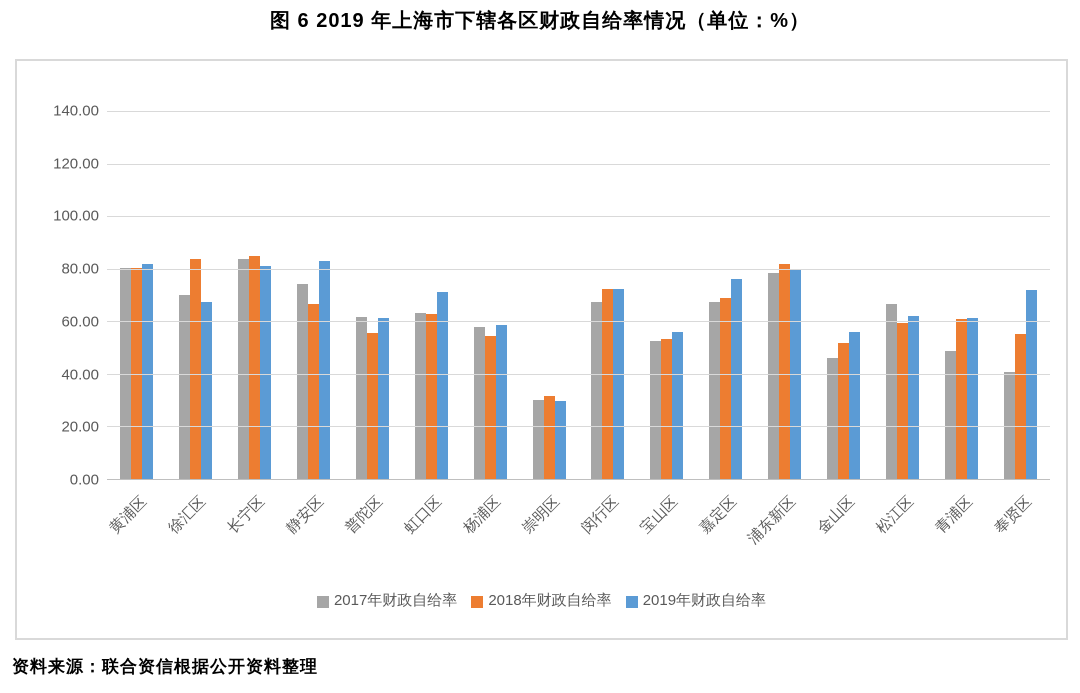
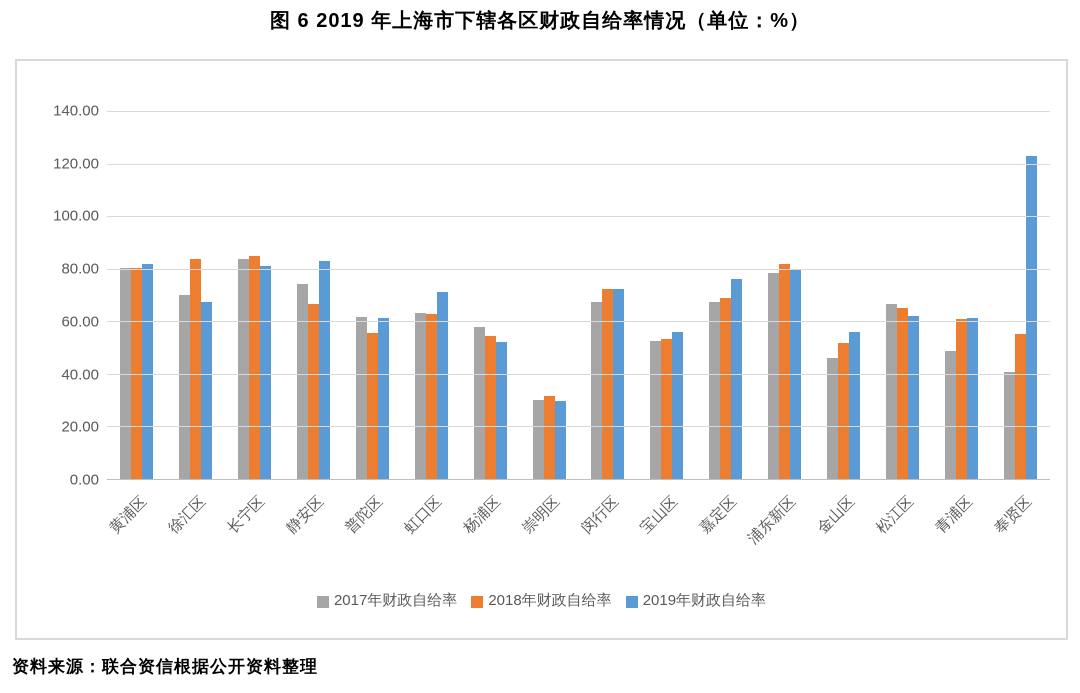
2019年财政自给率/杨浦区: 59 -> 52
2018年财政自给率/松江区: 60 -> 65
2019年财政自给率/奉贤区: 72 -> 123
